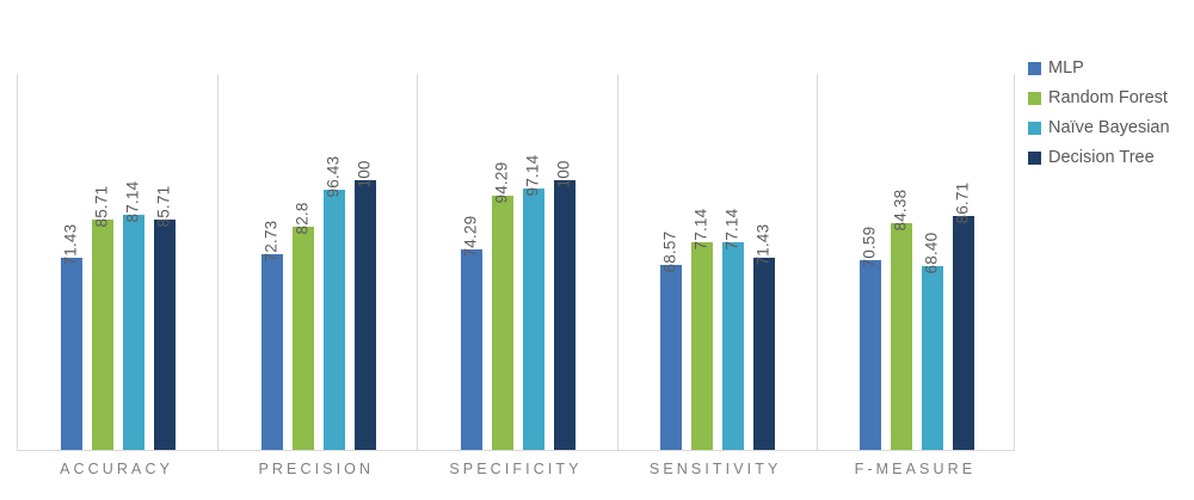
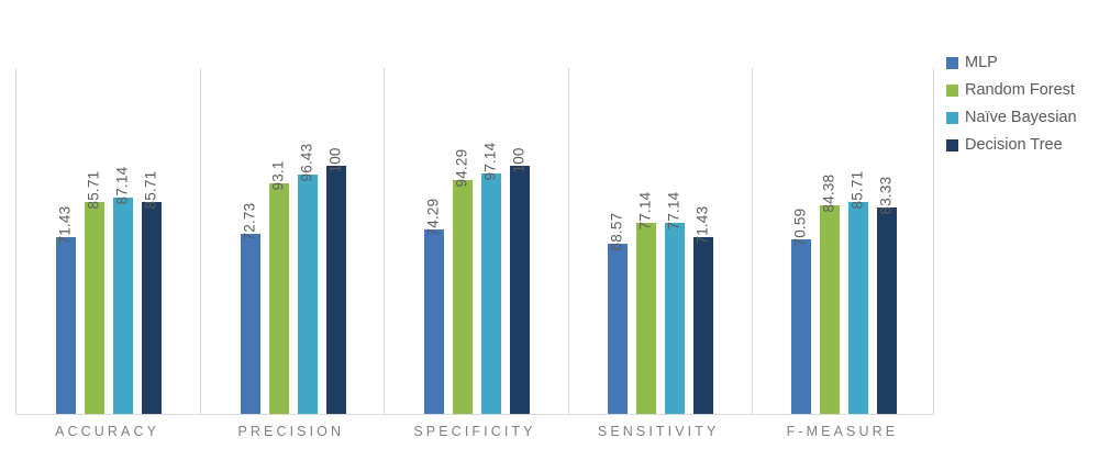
Random Forest/PRECISION: 82.8 -> 93.1
Naïve Bayesian/F-MEASURE: 68.40 -> 85.71
Decision Tree/F-MEASURE: 86.71 -> 83.33
